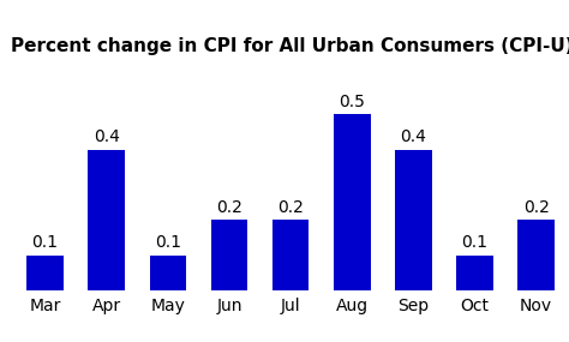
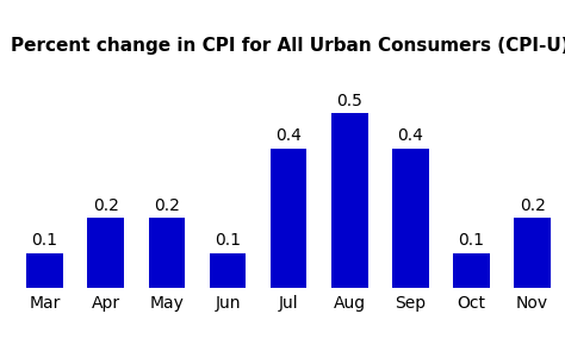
Apr: 0.4 -> 0.2
May: 0.1 -> 0.2
Jun: 0.2 -> 0.1
Jul: 0.2 -> 0.4
